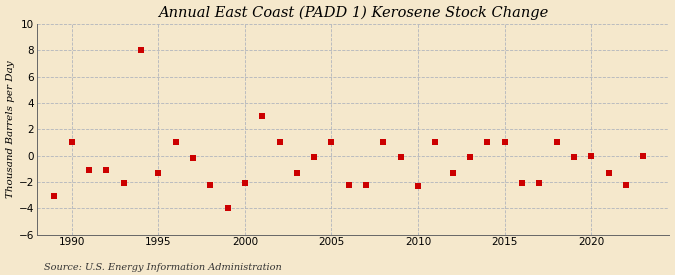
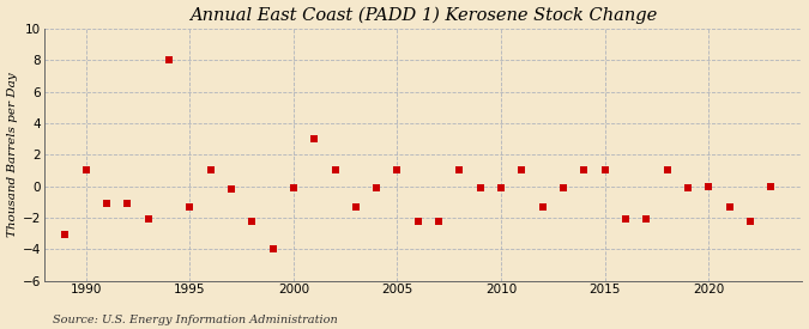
2000: -2.1 -> -0.1
2010: -2.3 -> -0.1
